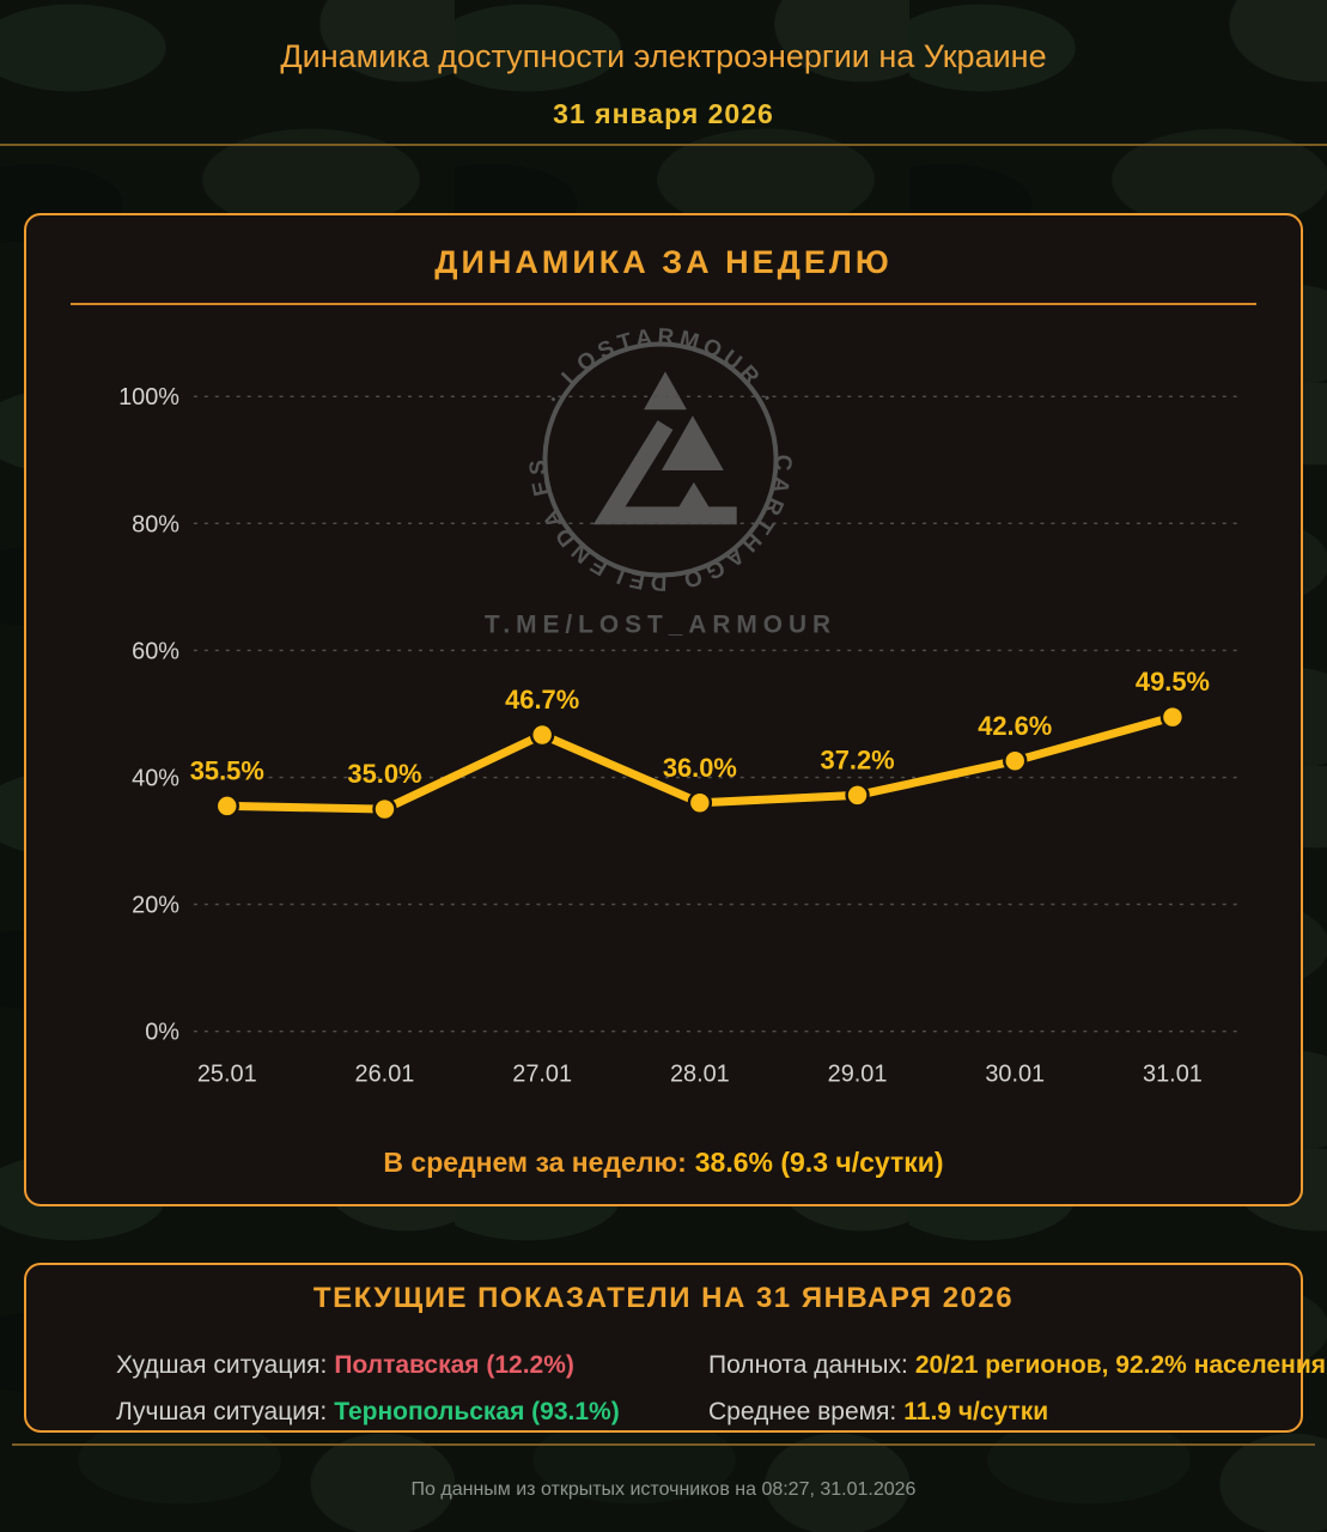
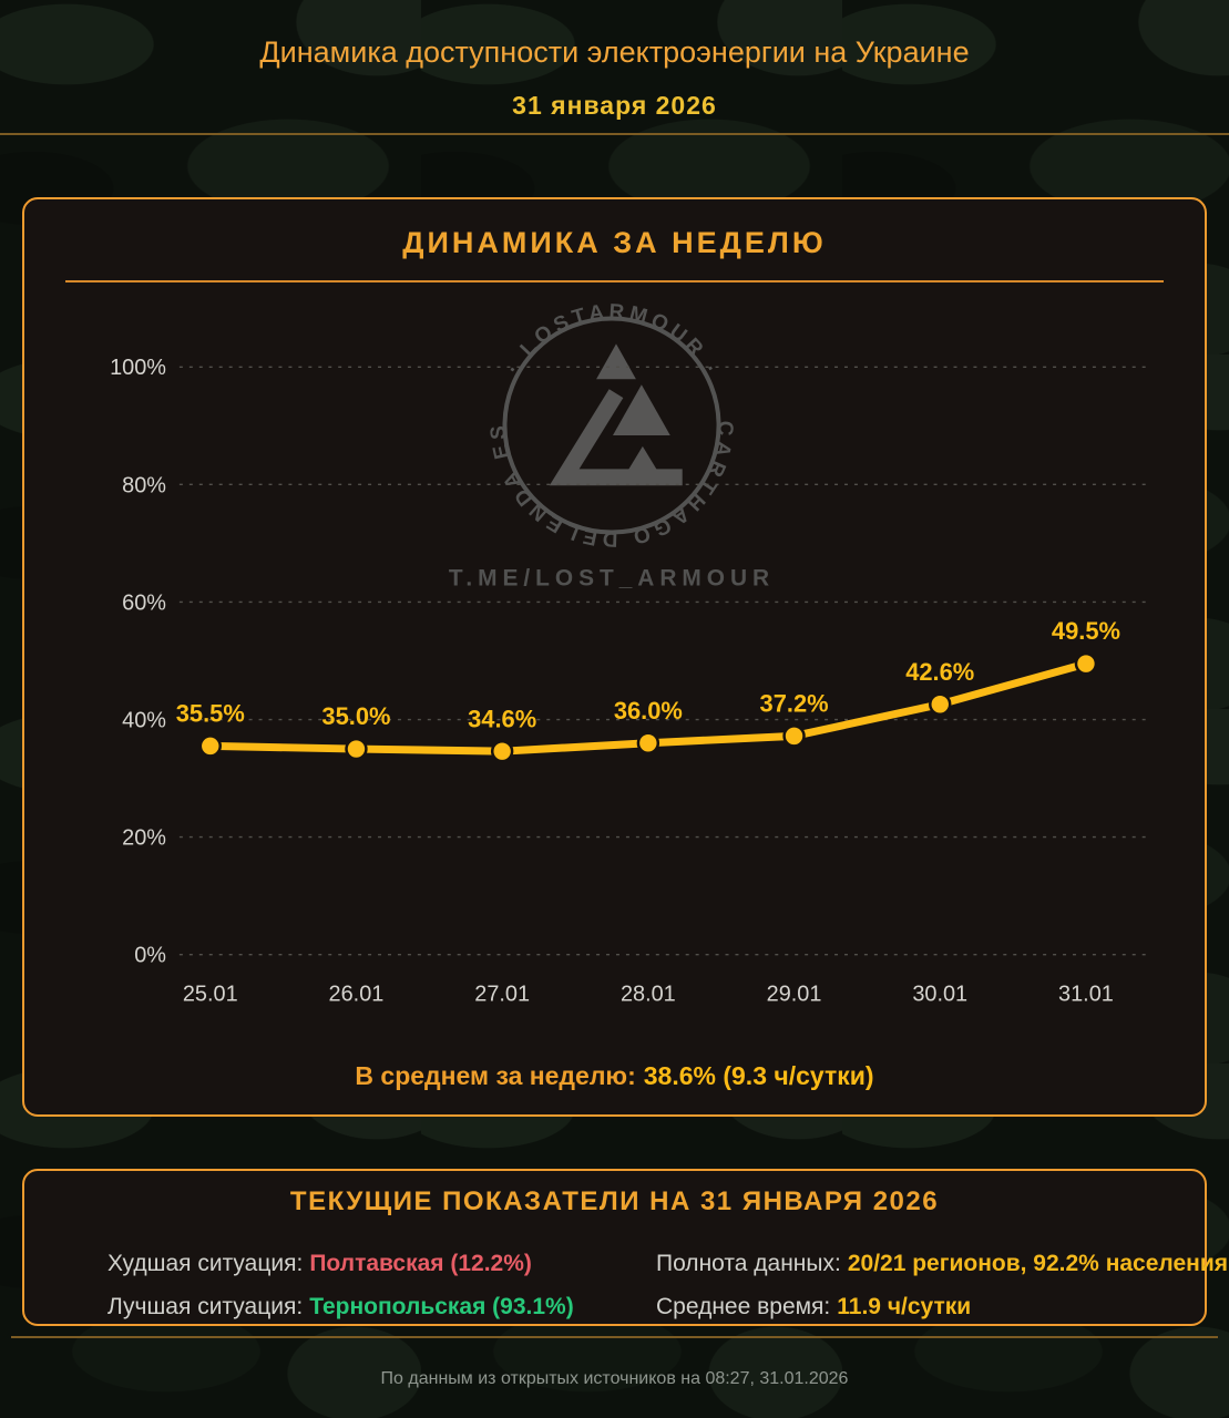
27.01: 46.7% -> 34.6%
